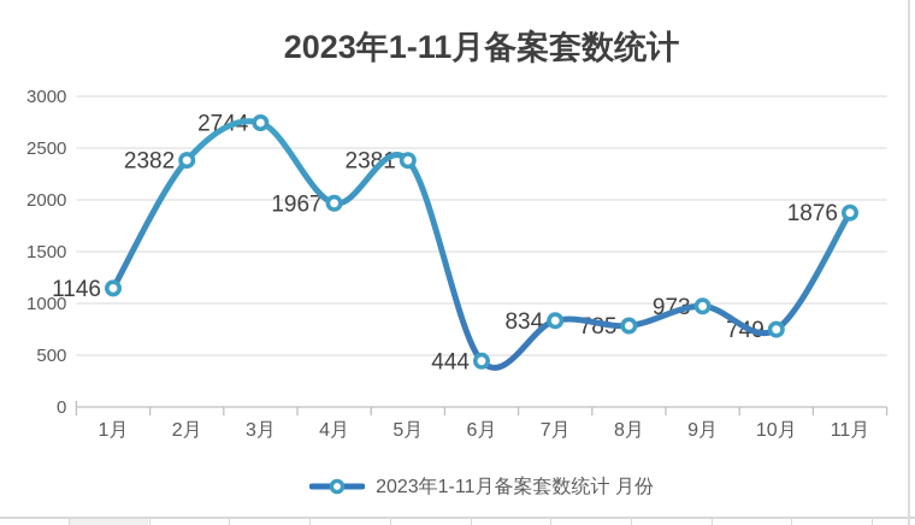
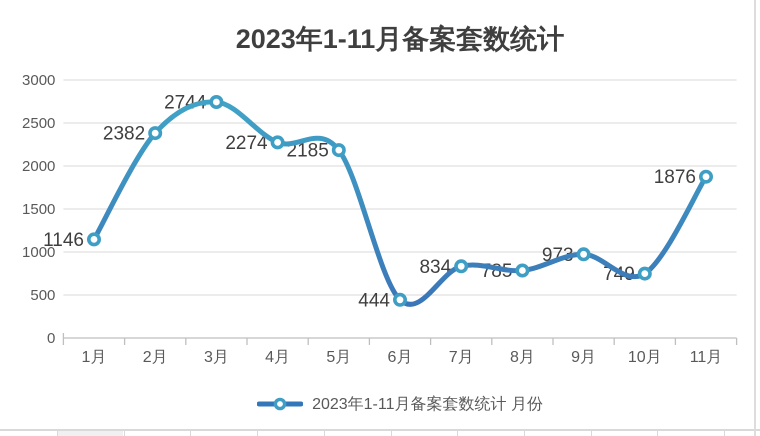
4月: 1967 -> 2274
5月: 2381 -> 2185
